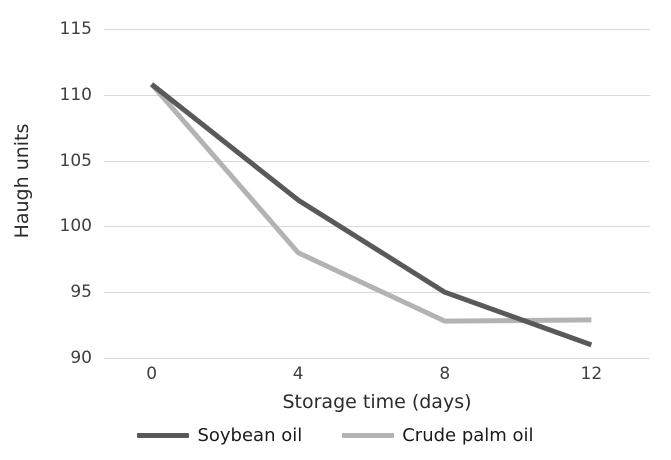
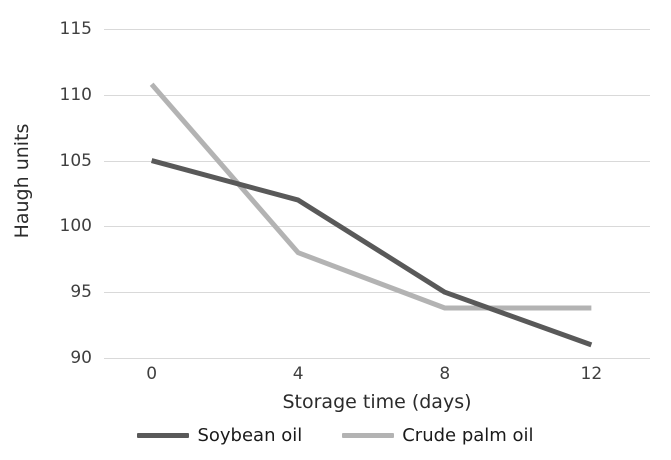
Soybean oil/0: 110.8 -> 105.0
Crude palm oil/8: 92.8 -> 93.8
Crude palm oil/12: 92.9 -> 93.8
